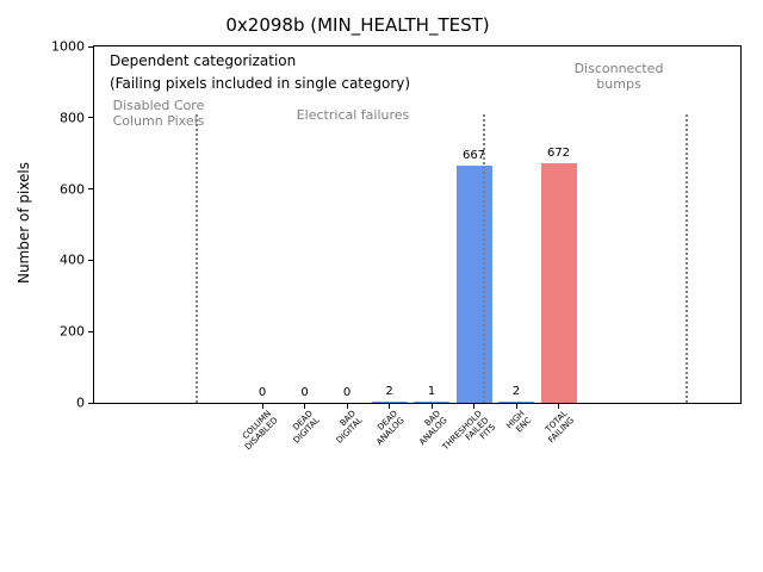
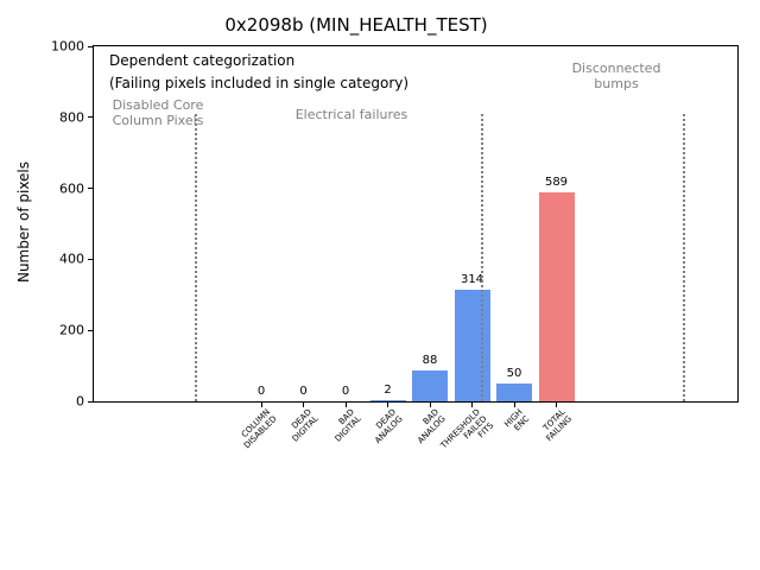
BAD ANALOG: 1 -> 88
THRESHOLD FAILED FITS: 667 -> 314
HIGH ENC: 2 -> 50
TOTAL FAILING: 672 -> 589
